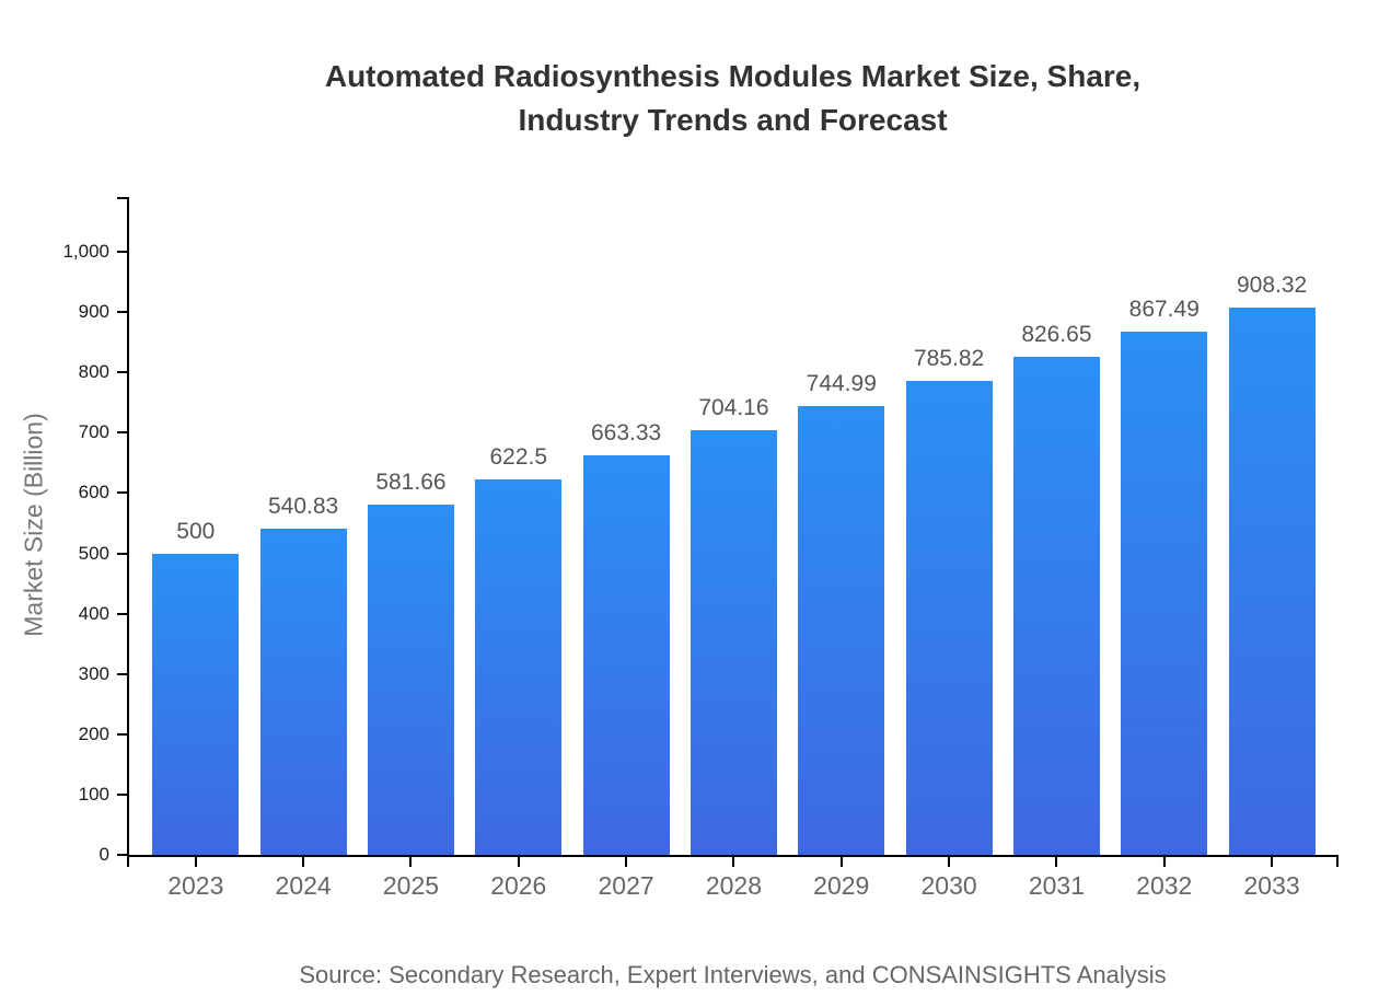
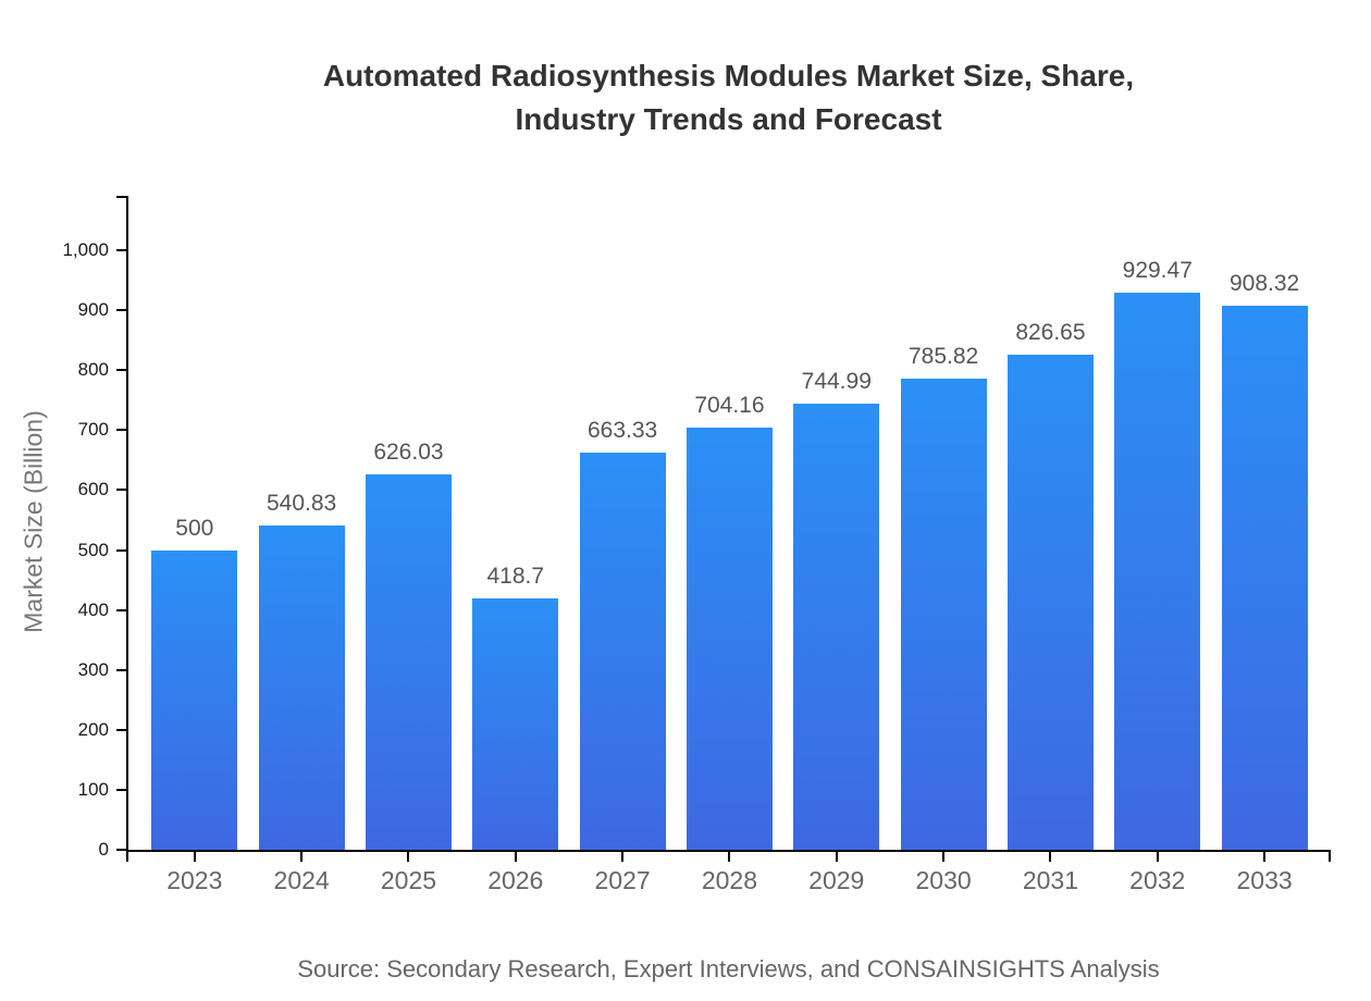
2025: 581.66 -> 626.03
2026: 622.5 -> 418.7
2032: 867.49 -> 929.47
